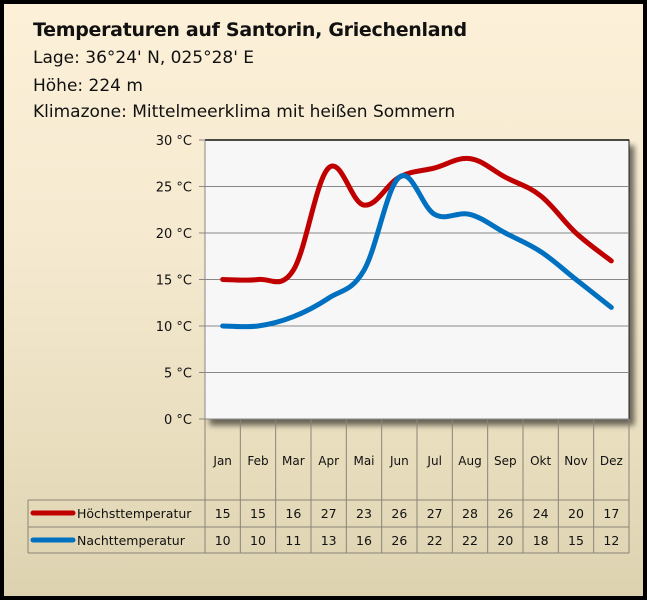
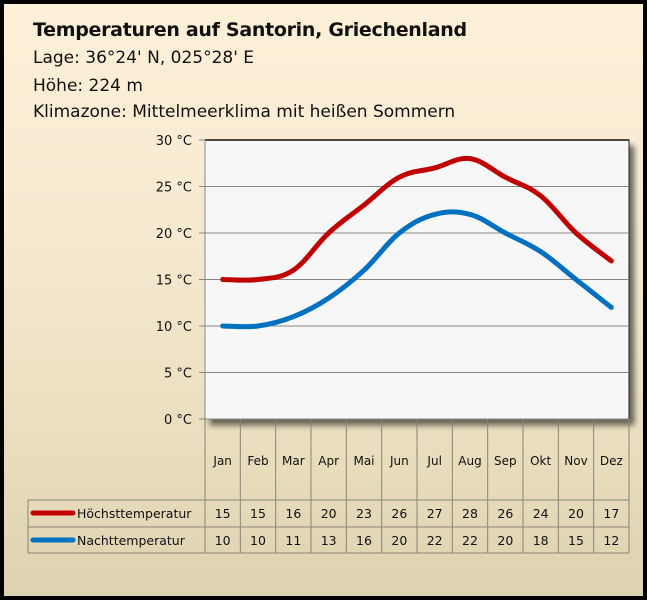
Höchsttemperatur/Apr: 27 -> 20
Nachttemperatur/Jun: 26 -> 20
